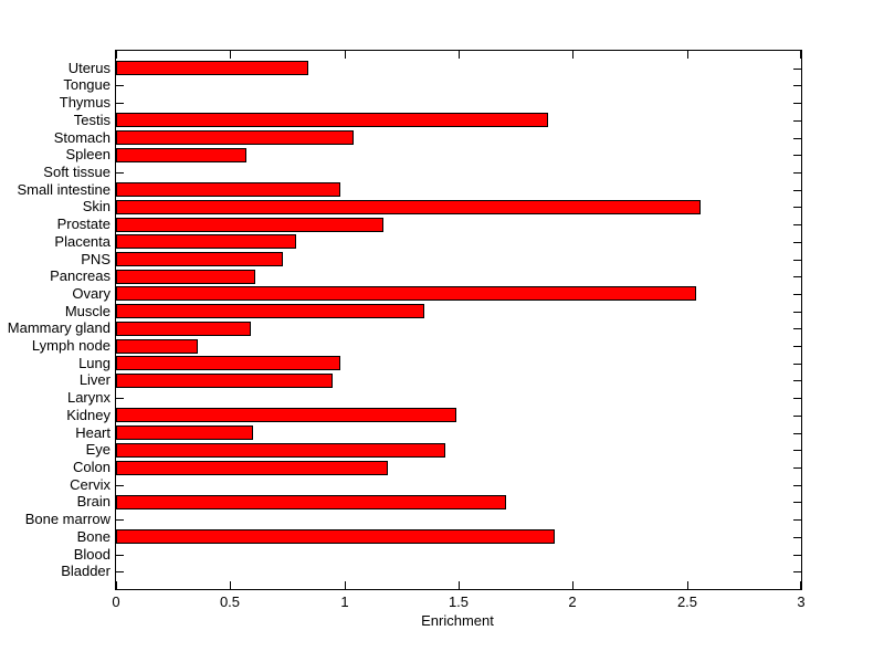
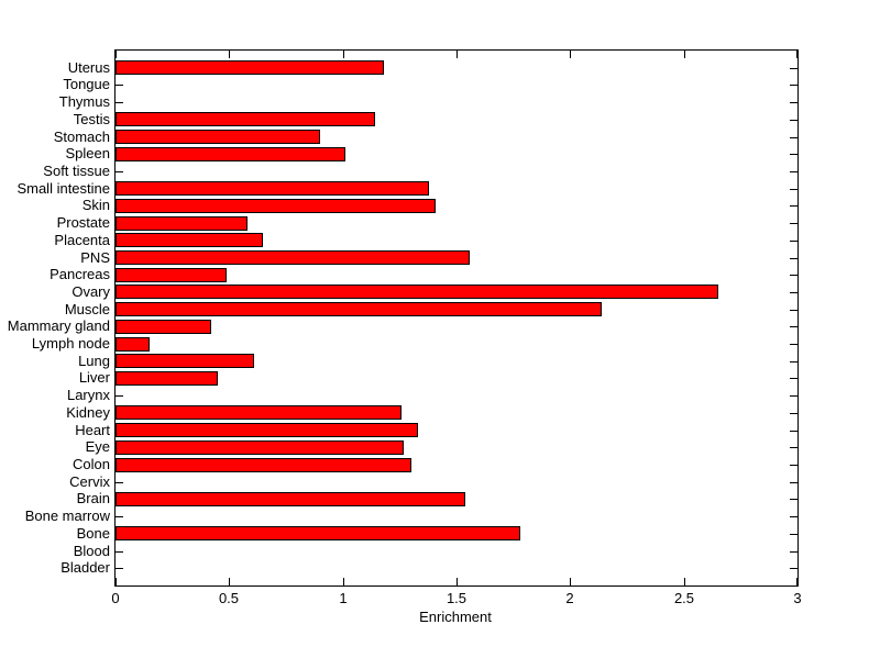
Uterus: 0.84 -> 1.18
Testis: 1.89 -> 1.14
Stomach: 1.04 -> 0.90
Spleen: 0.57 -> 1.01
Small intestine: 0.98 -> 1.38
Skin: 2.56 -> 1.41
Prostate: 1.17 -> 0.58
Placenta: 0.79 -> 0.65
PNS: 0.73 -> 1.56
Pancreas: 0.61 -> 0.49
Ovary: 2.54 -> 2.65
Muscle: 1.35 -> 2.14
Mammary gland: 0.59 -> 0.42
Lymph node: 0.36 -> 0.15
Lung: 0.98 -> 0.61
Liver: 0.95 -> 0.45
Kidney: 1.49 -> 1.26
Heart: 0.60 -> 1.33
Eye: 1.44 -> 1.27
Colon: 1.19 -> 1.30
Brain: 1.71 -> 1.54
Bone: 1.92 -> 1.78
